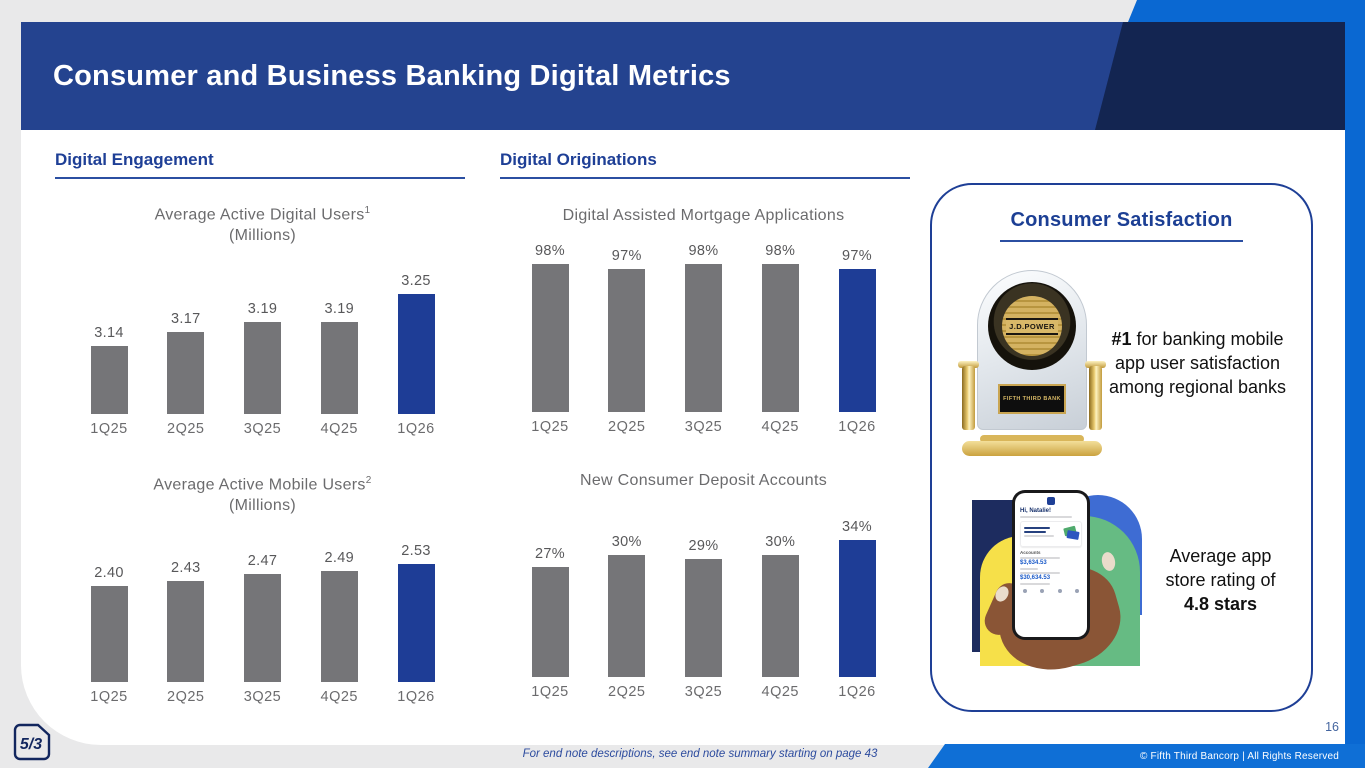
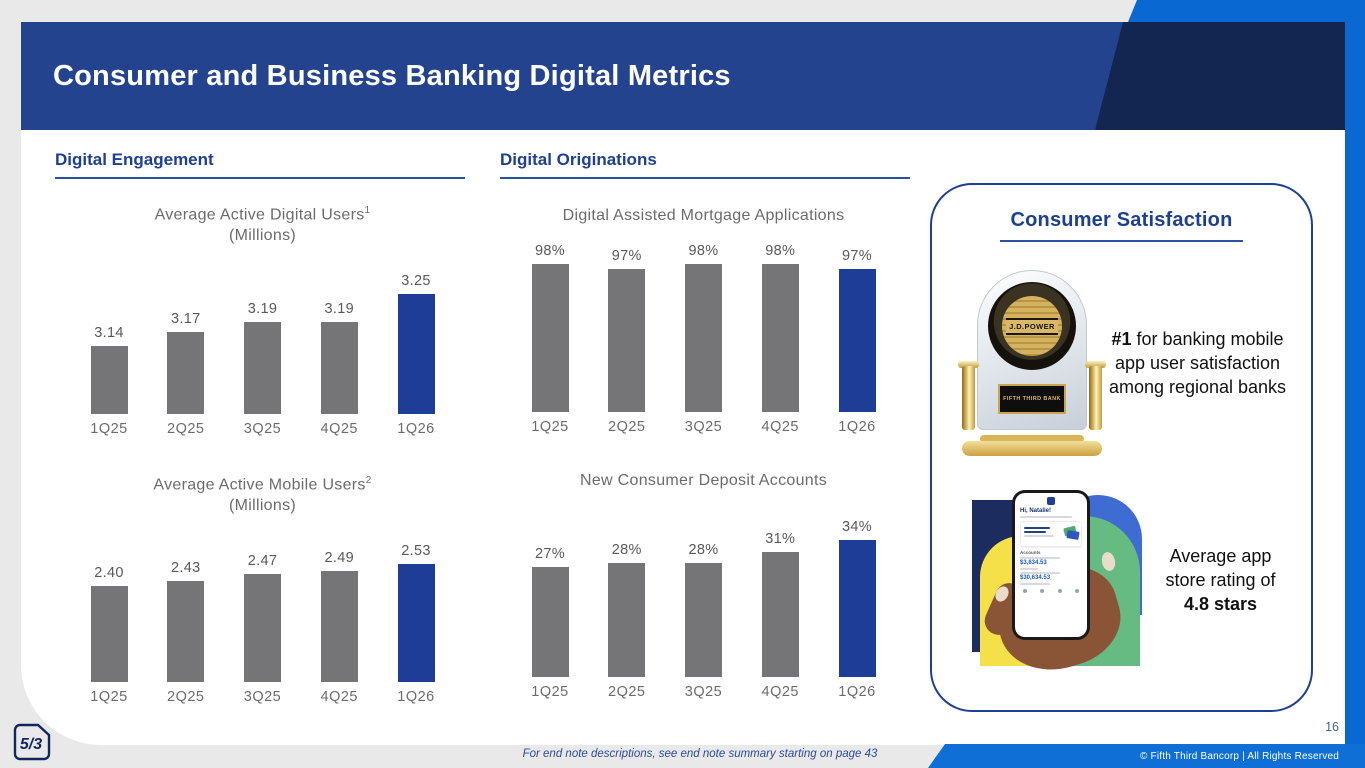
New Consumer Deposit Accounts/2Q25: 30% -> 28%
New Consumer Deposit Accounts/3Q25: 29% -> 28%
New Consumer Deposit Accounts/4Q25: 30% -> 31%
